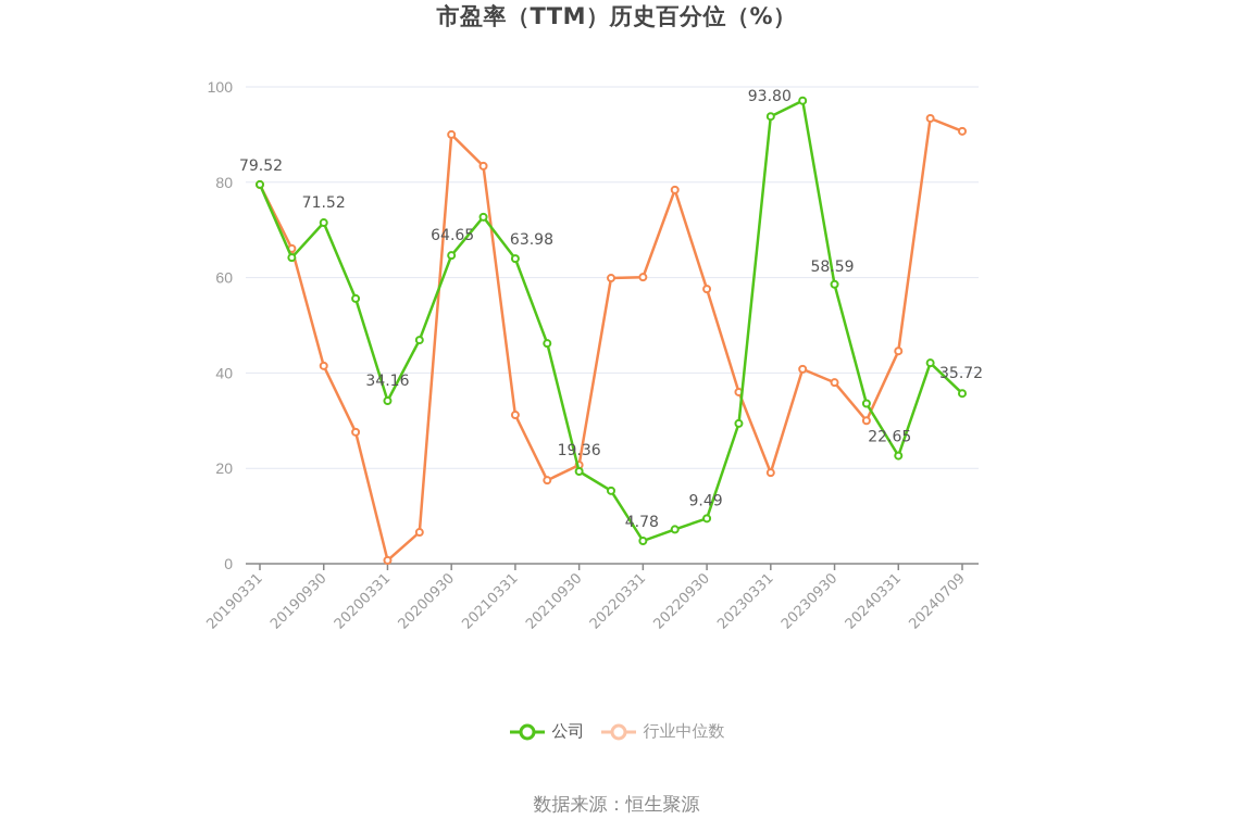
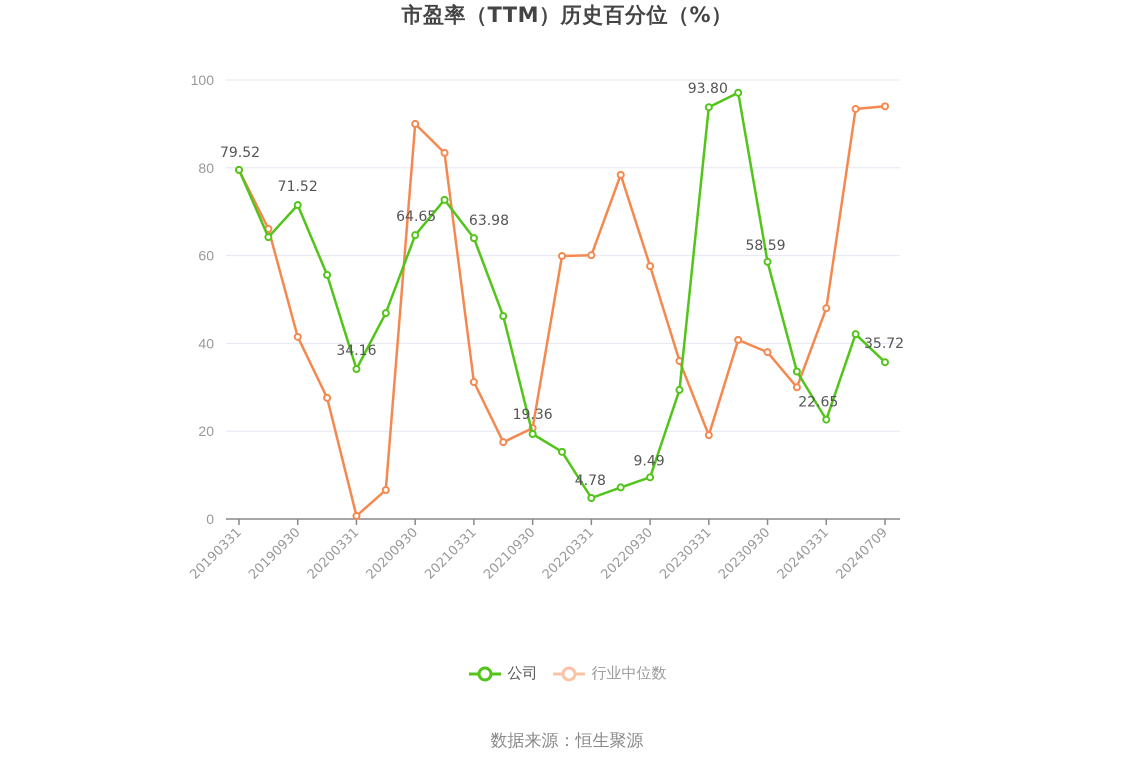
行业中位数/20240331: 45 -> 48
行业中位数/20240709: 91 -> 94
